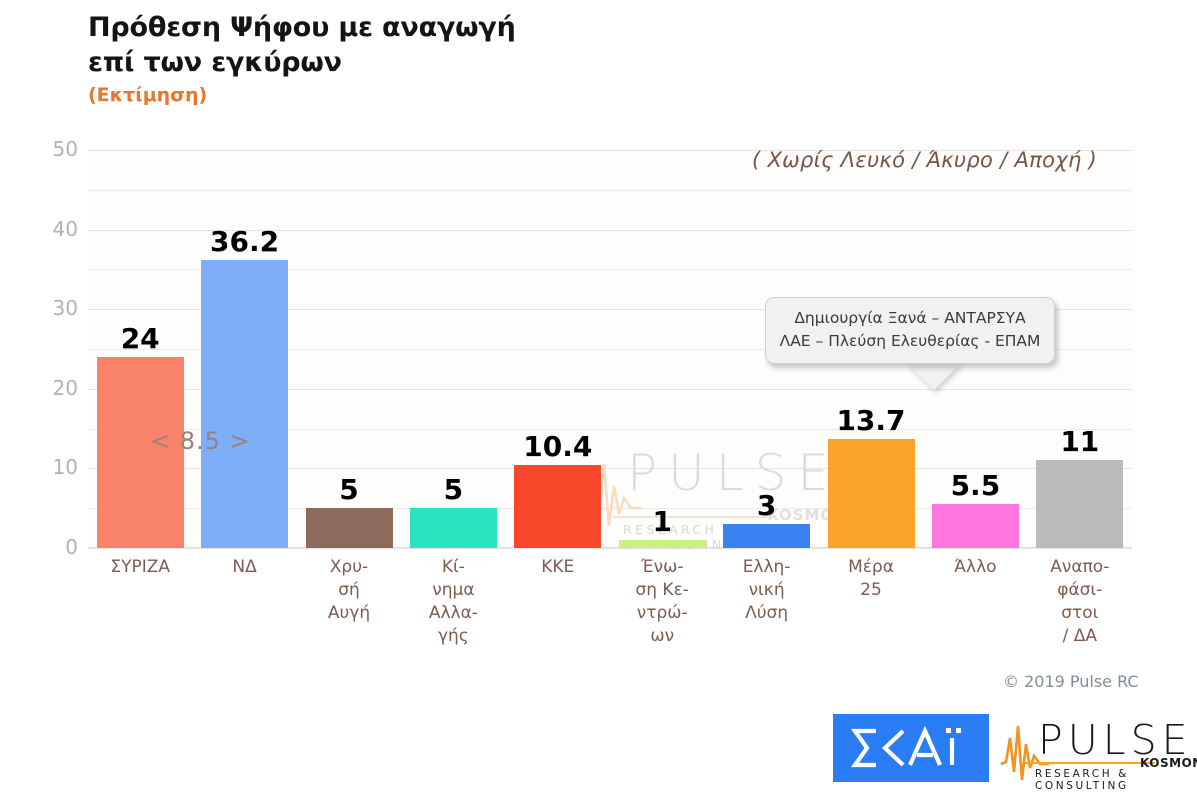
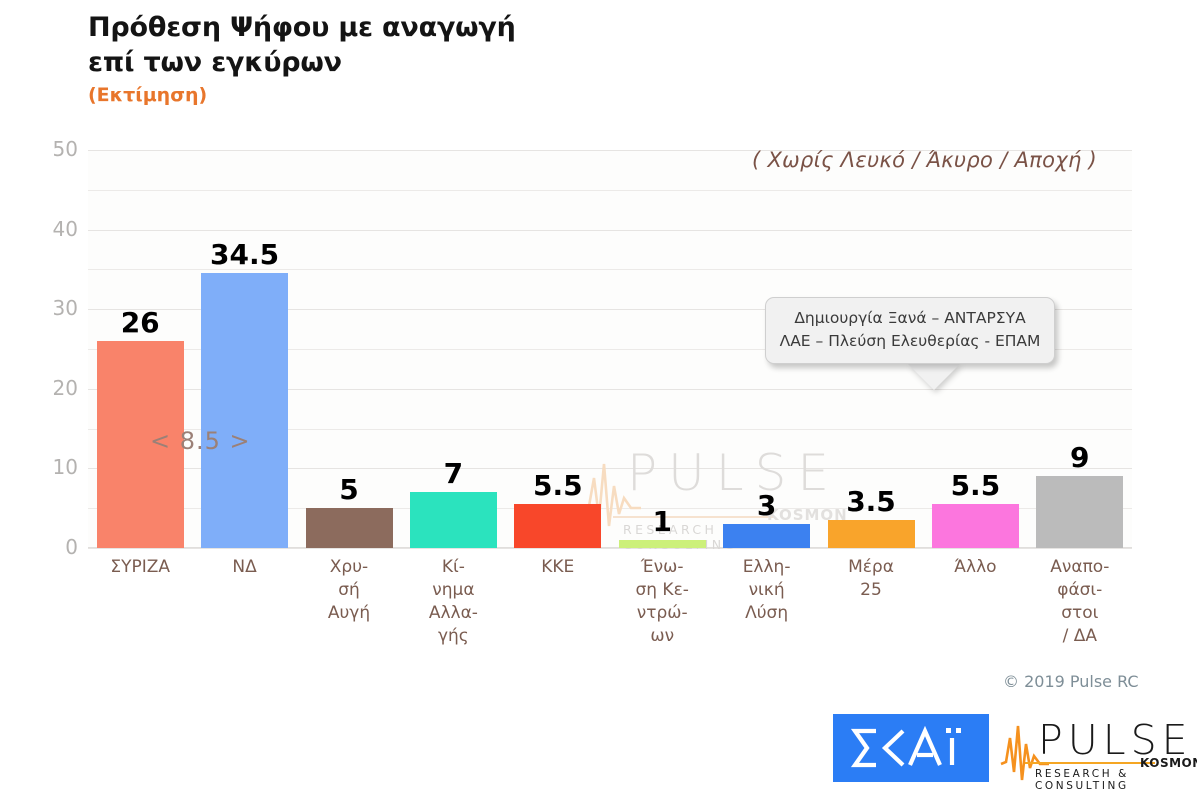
ΣΥΡΙΖΑ: 24 -> 26
ΝΔ: 36.2 -> 34.5
Κί- νημα Αλλα- γής: 5 -> 7
ΚΚΕ: 10.4 -> 5.5
Μέρα 25: 13.7 -> 3.5
Αναπο- φάσι- στοι / ΔΑ: 11 -> 9
